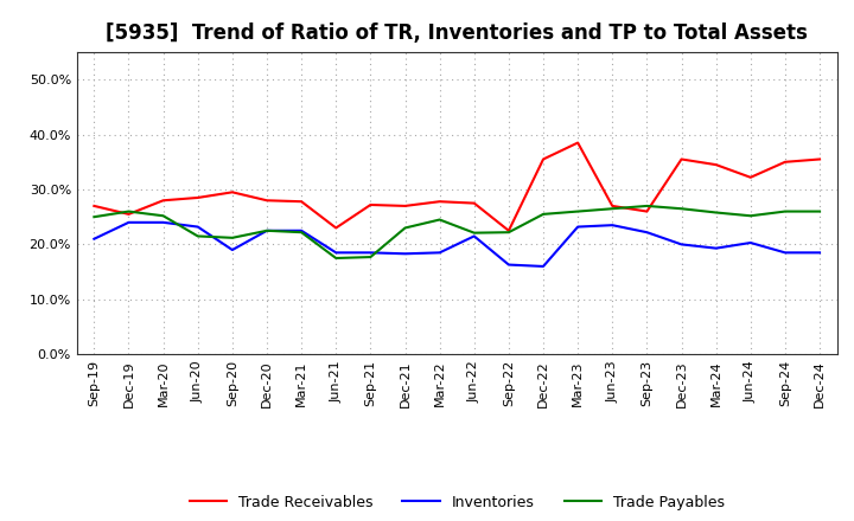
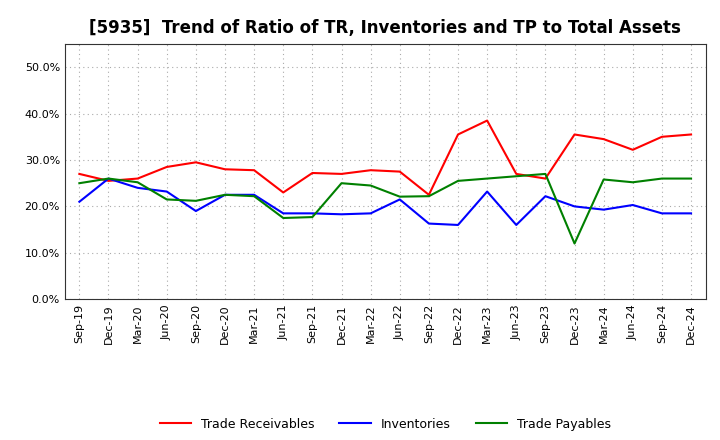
Inventories/Dec-19: 24.0% -> 26.0%
Trade Receivables/Mar-20: 28.0% -> 26.0%
Trade Payables/Dec-21: 23.0% -> 25.0%
Inventories/Jun-23: 23.5% -> 16.0%
Trade Payables/Dec-23: 26.5% -> 12.0%
